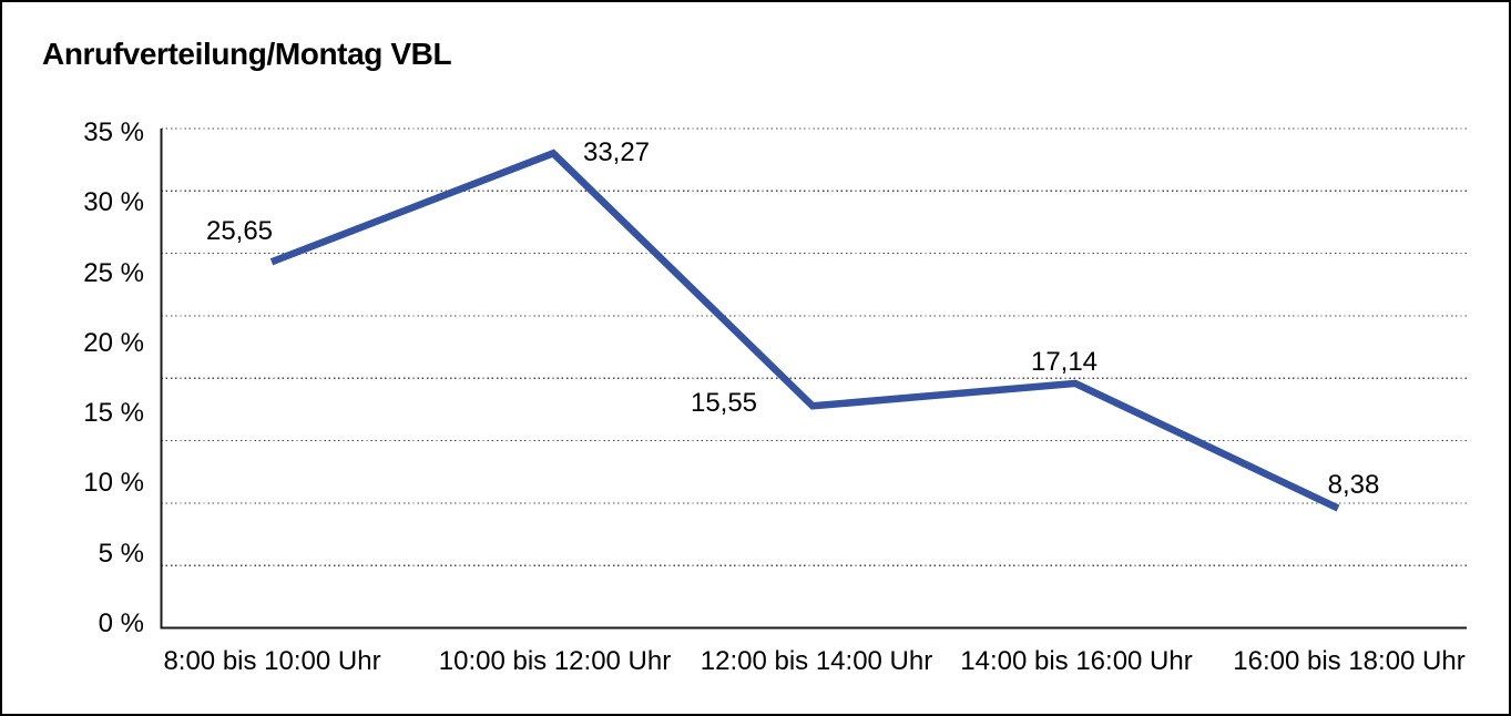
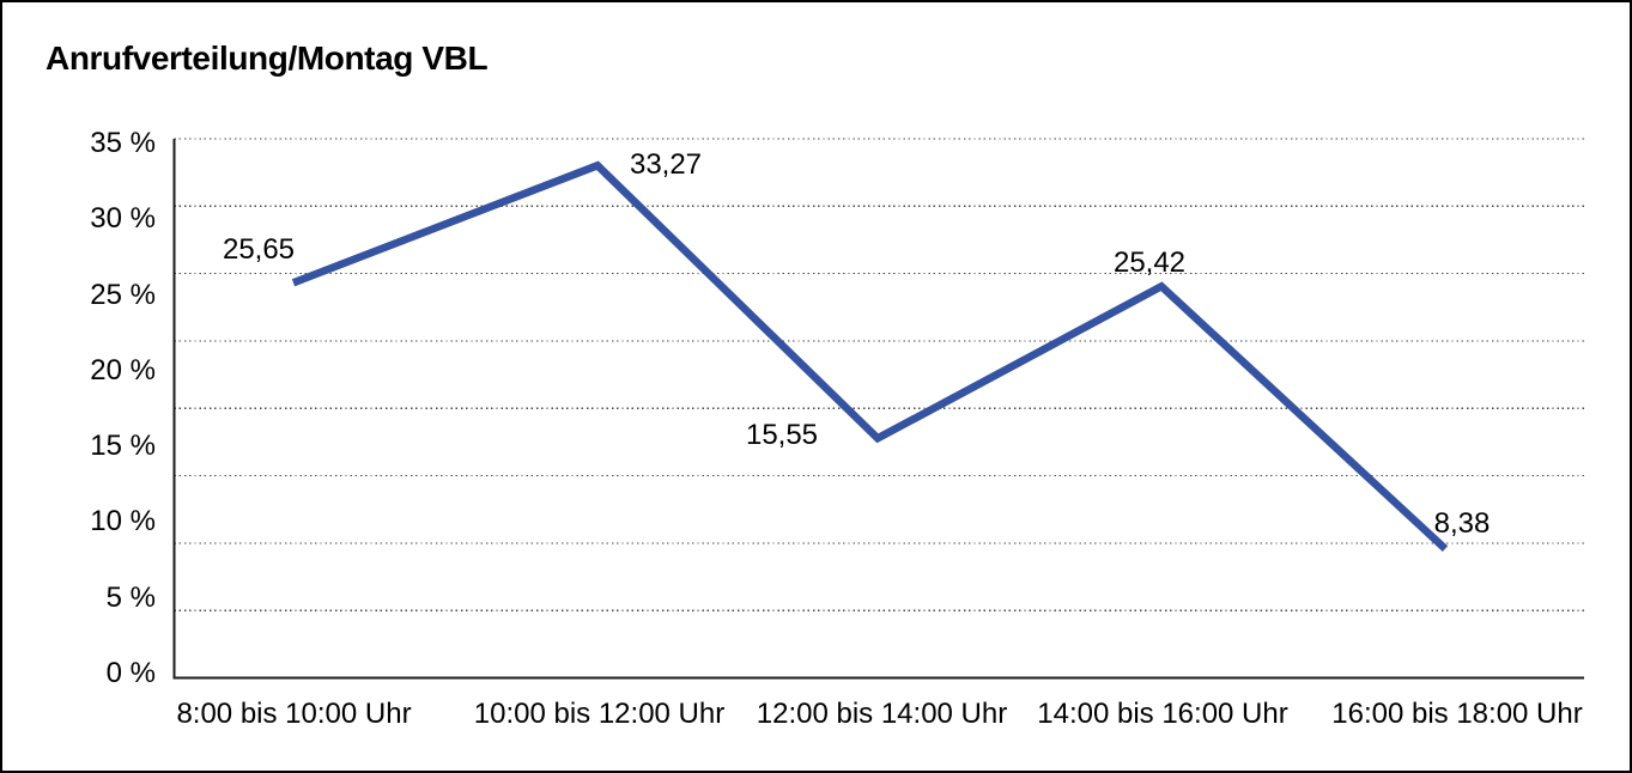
14:00 bis 16:00 Uhr: 17,14 -> 25,42
